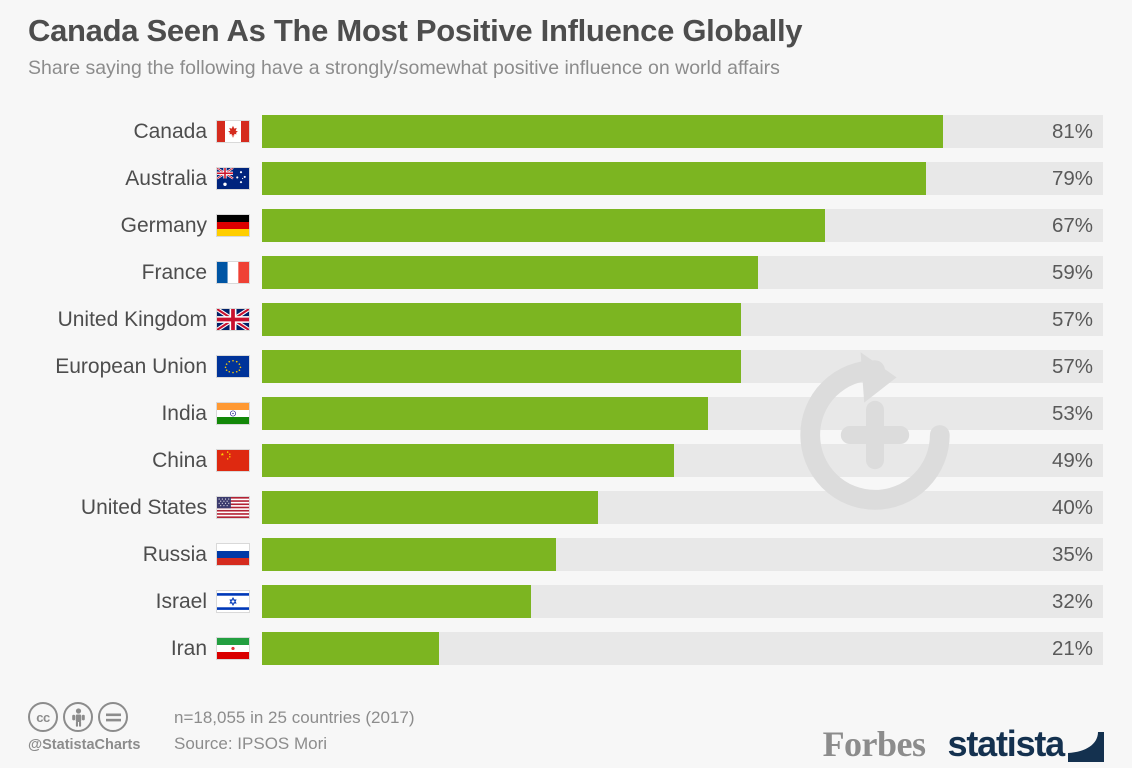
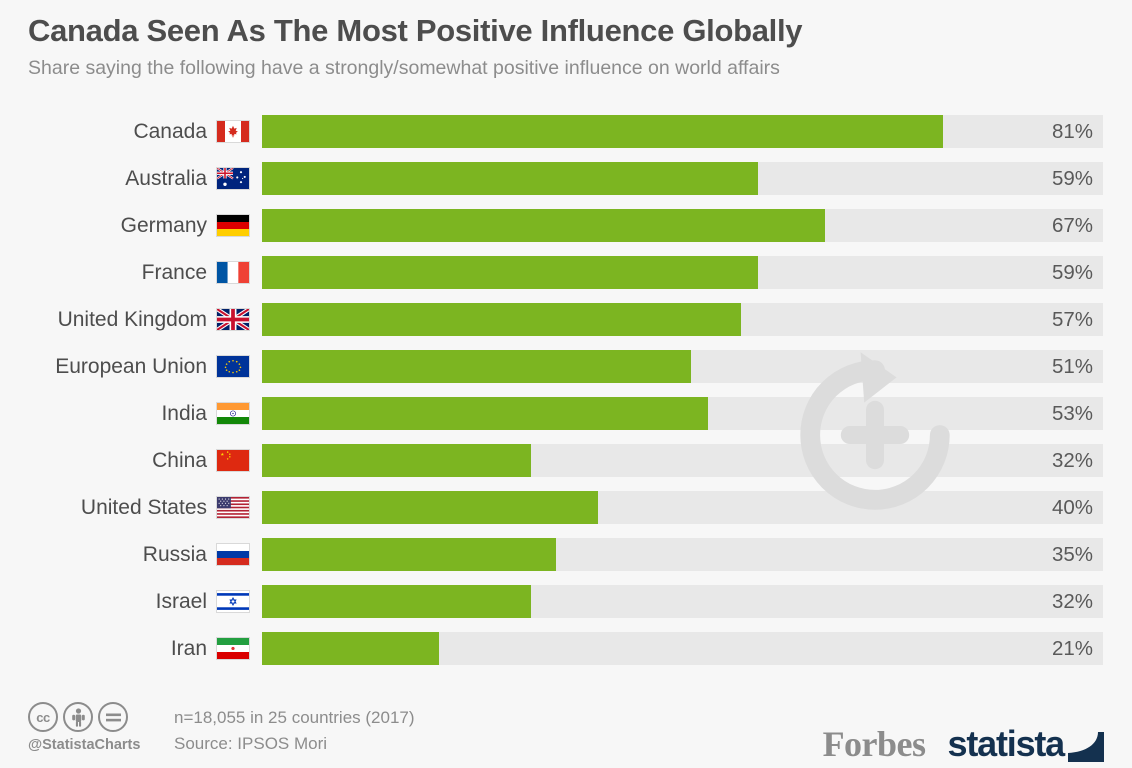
Australia: 79% -> 59%
European Union: 57% -> 51%
China: 49% -> 32%
